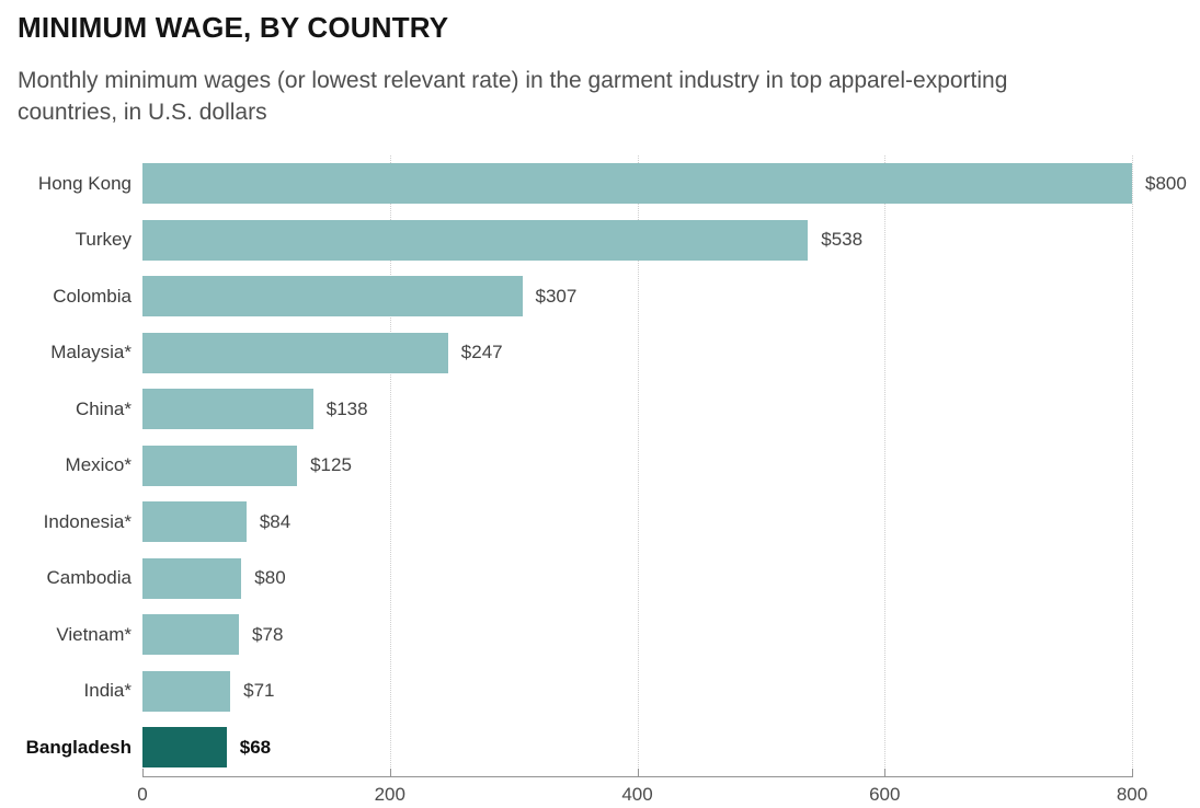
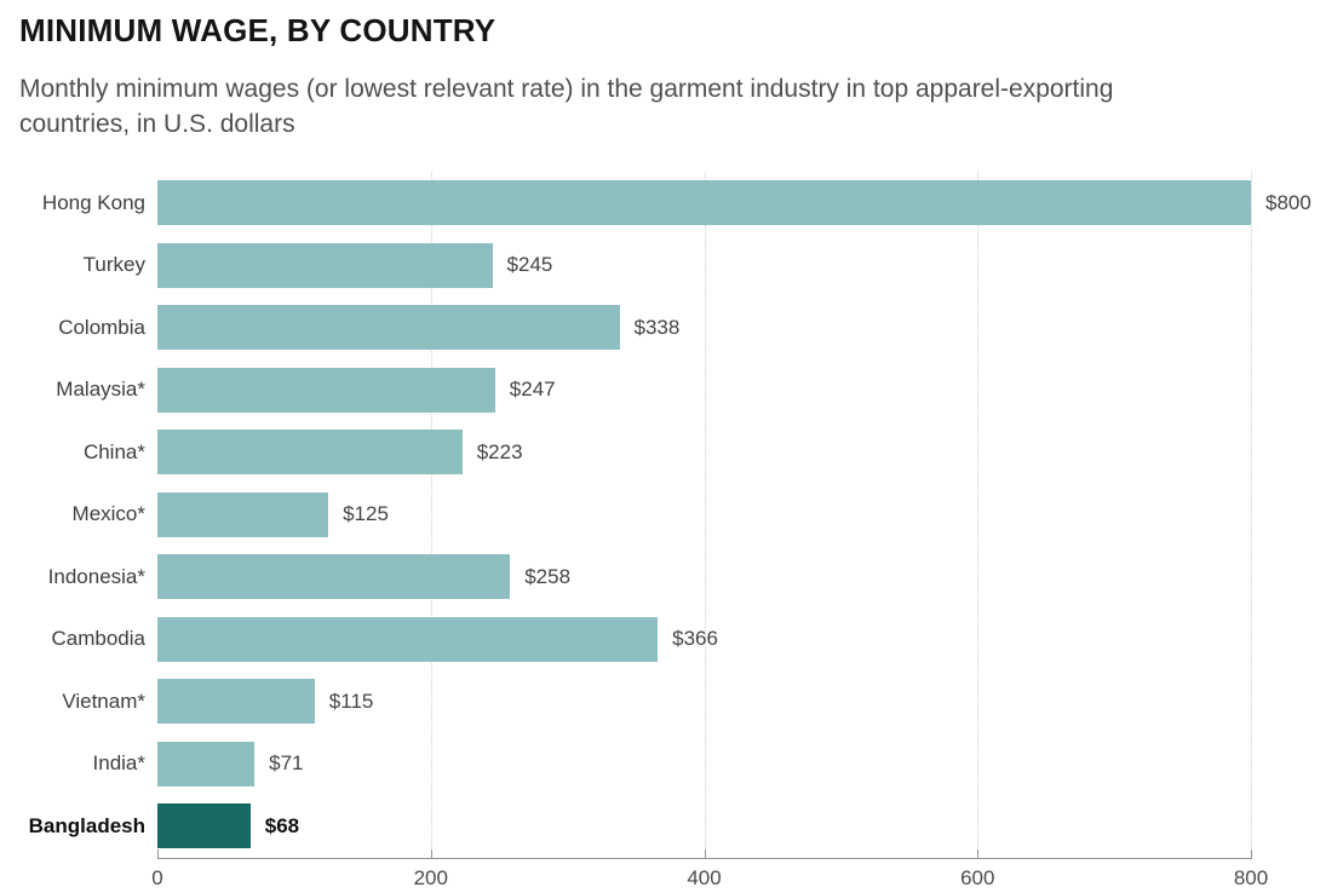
Turkey: $538 -> $245
Colombia: $307 -> $338
China*: $138 -> $223
Indonesia*: $84 -> $258
Cambodia: $80 -> $366
Vietnam*: $78 -> $115
